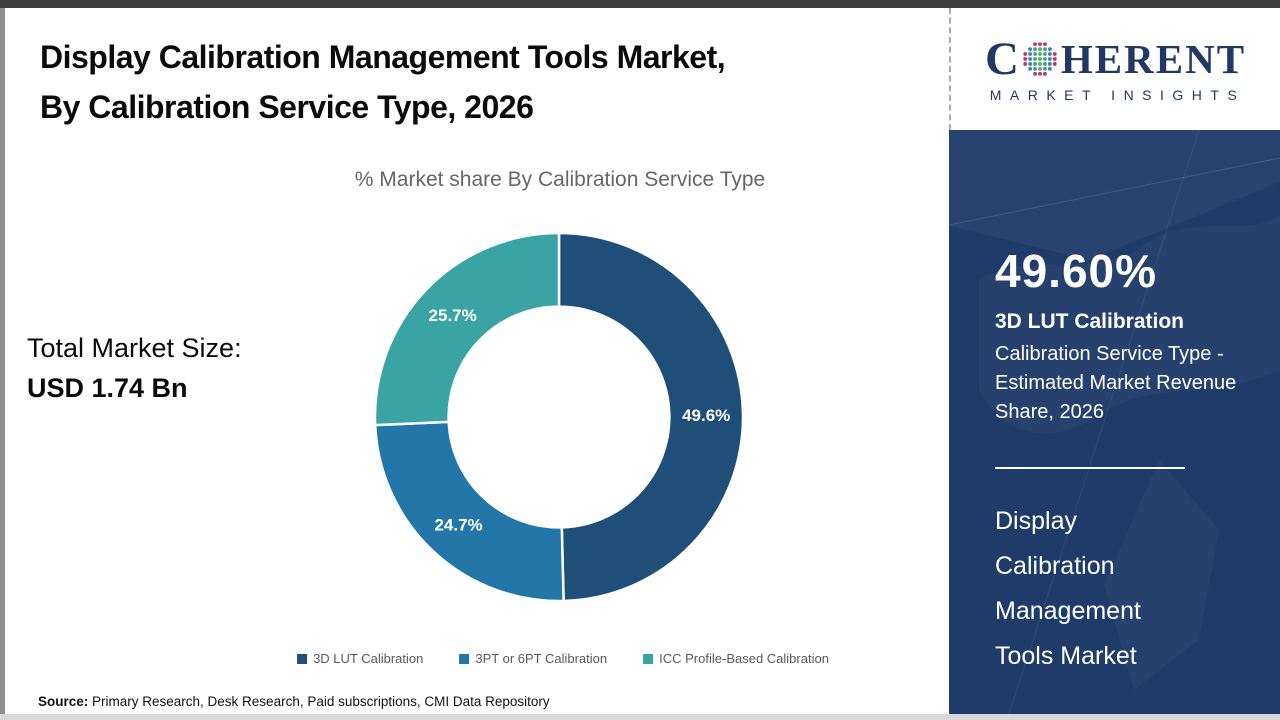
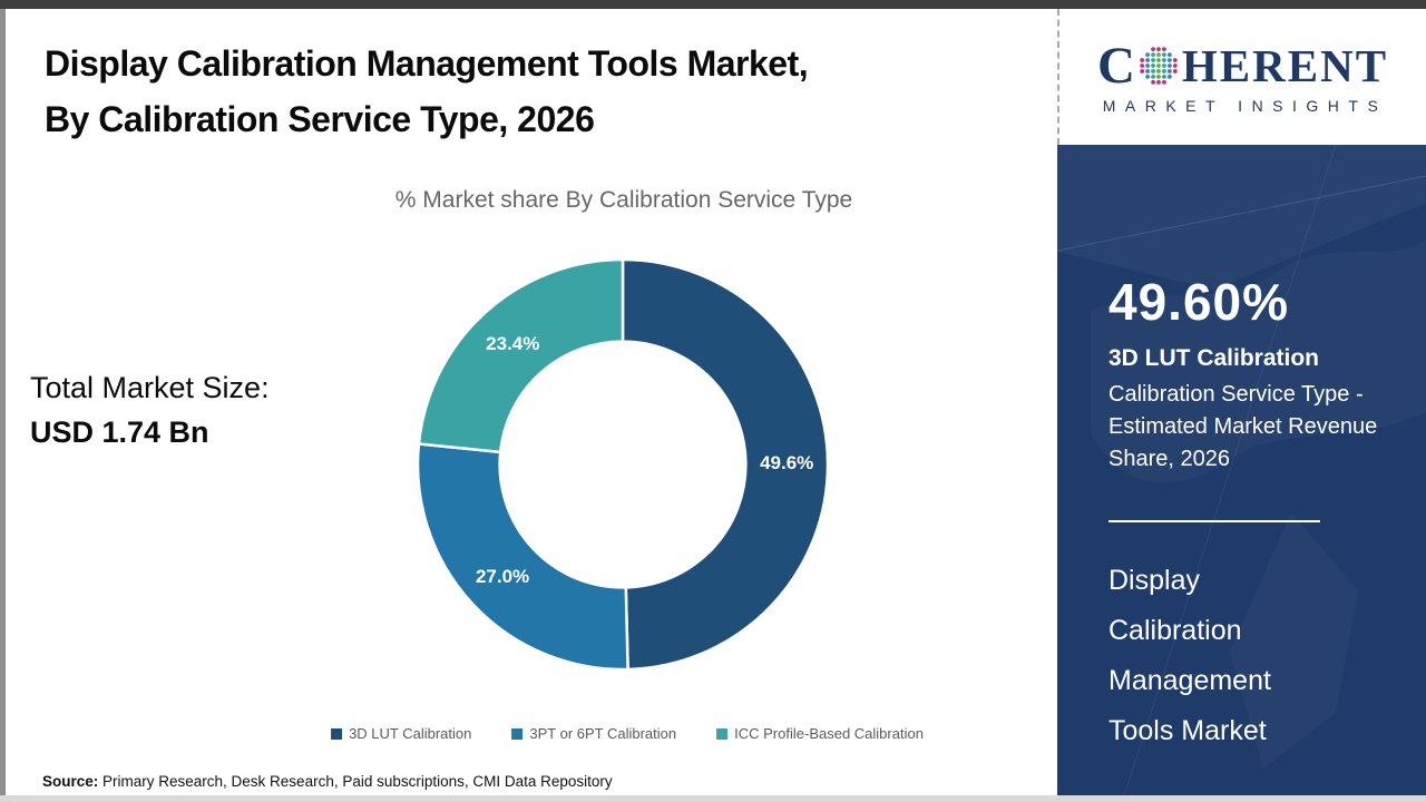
3PT or 6PT Calibration: 24.7% -> 27.0%
ICC Profile-Based Calibration: 25.7% -> 23.4%
